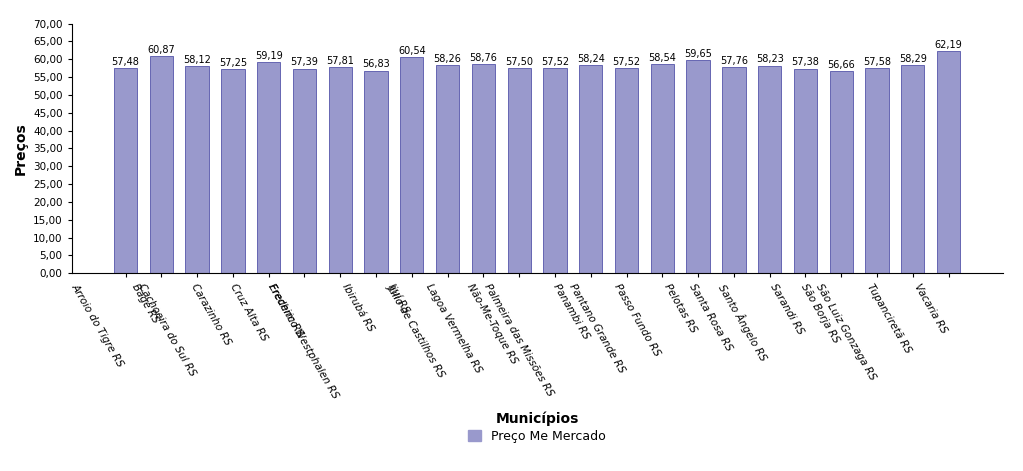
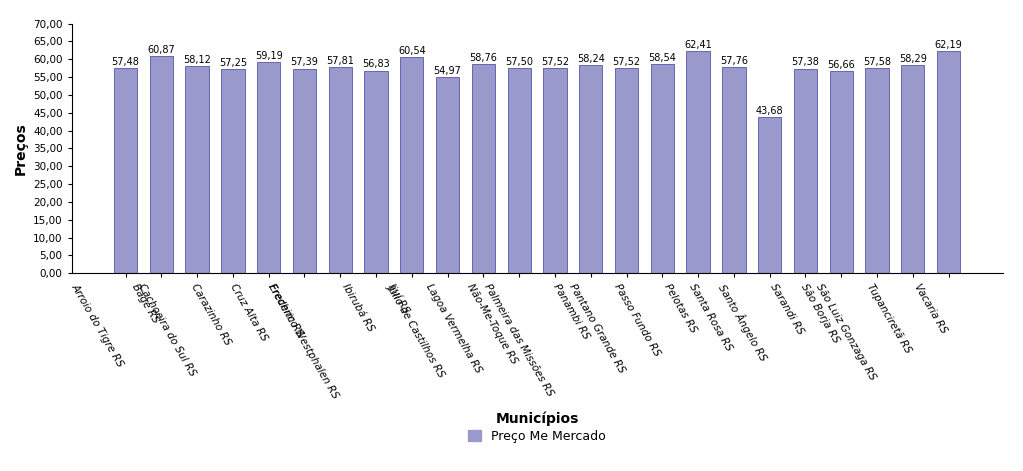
Júlio de Castilhos RS: 58,26 -> 54,97
Pelotas RS: 59,65 -> 62,41
Santo Ângelo RS: 58,23 -> 43,68
